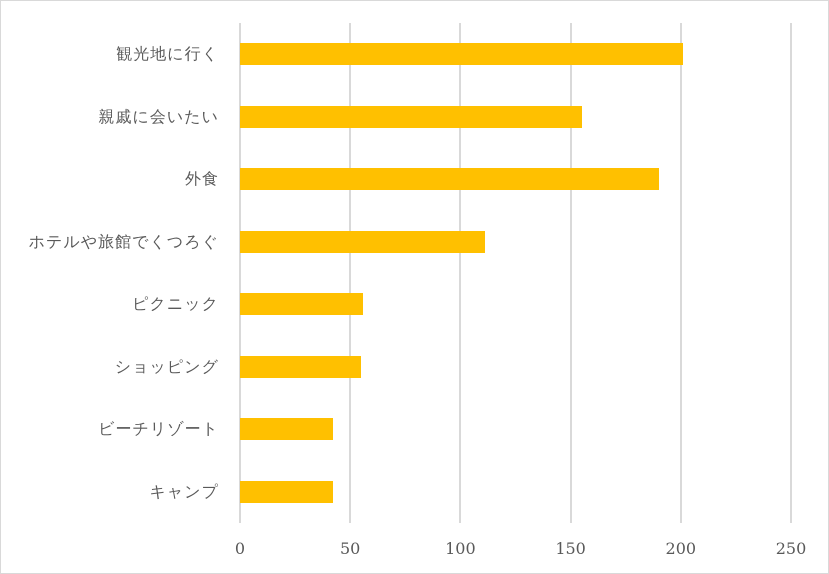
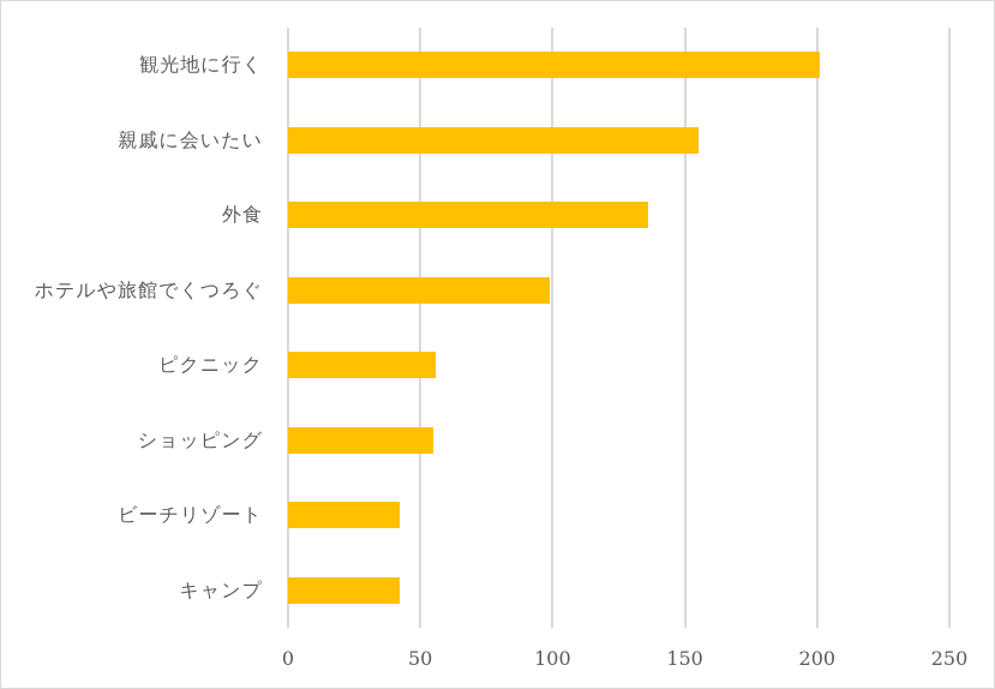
外食: 190 -> 136
ホテルや旅館でくつろぐ: 111 -> 99
